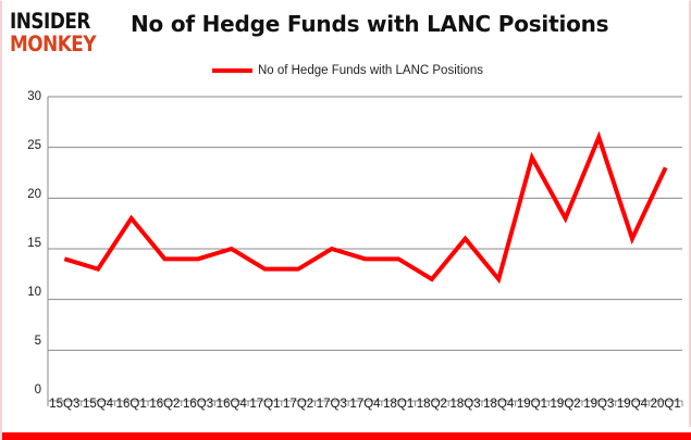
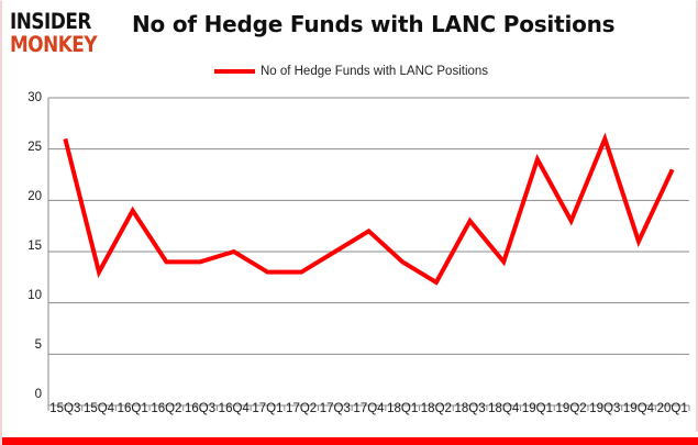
15Q3: 14 -> 26
16Q1: 18 -> 19
17Q4: 14 -> 17
18Q3: 16 -> 18
18Q4: 12 -> 14
